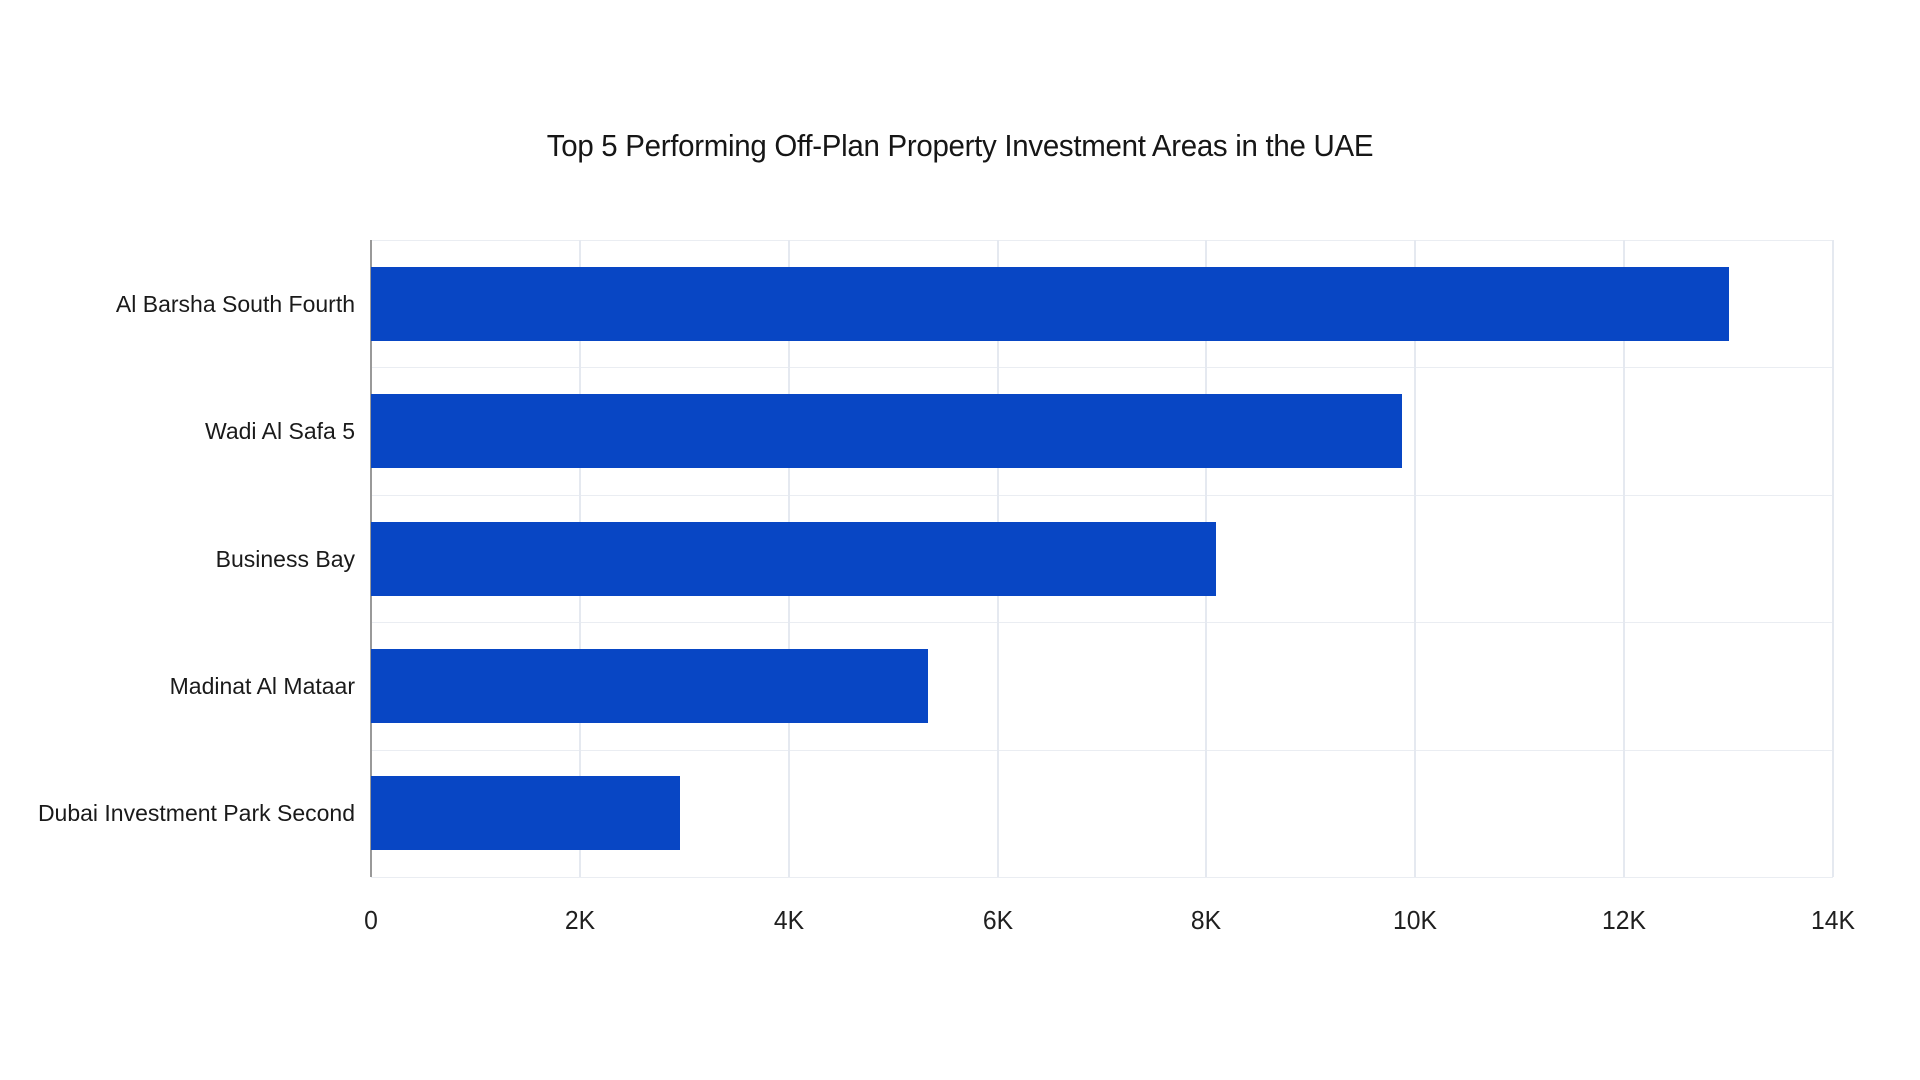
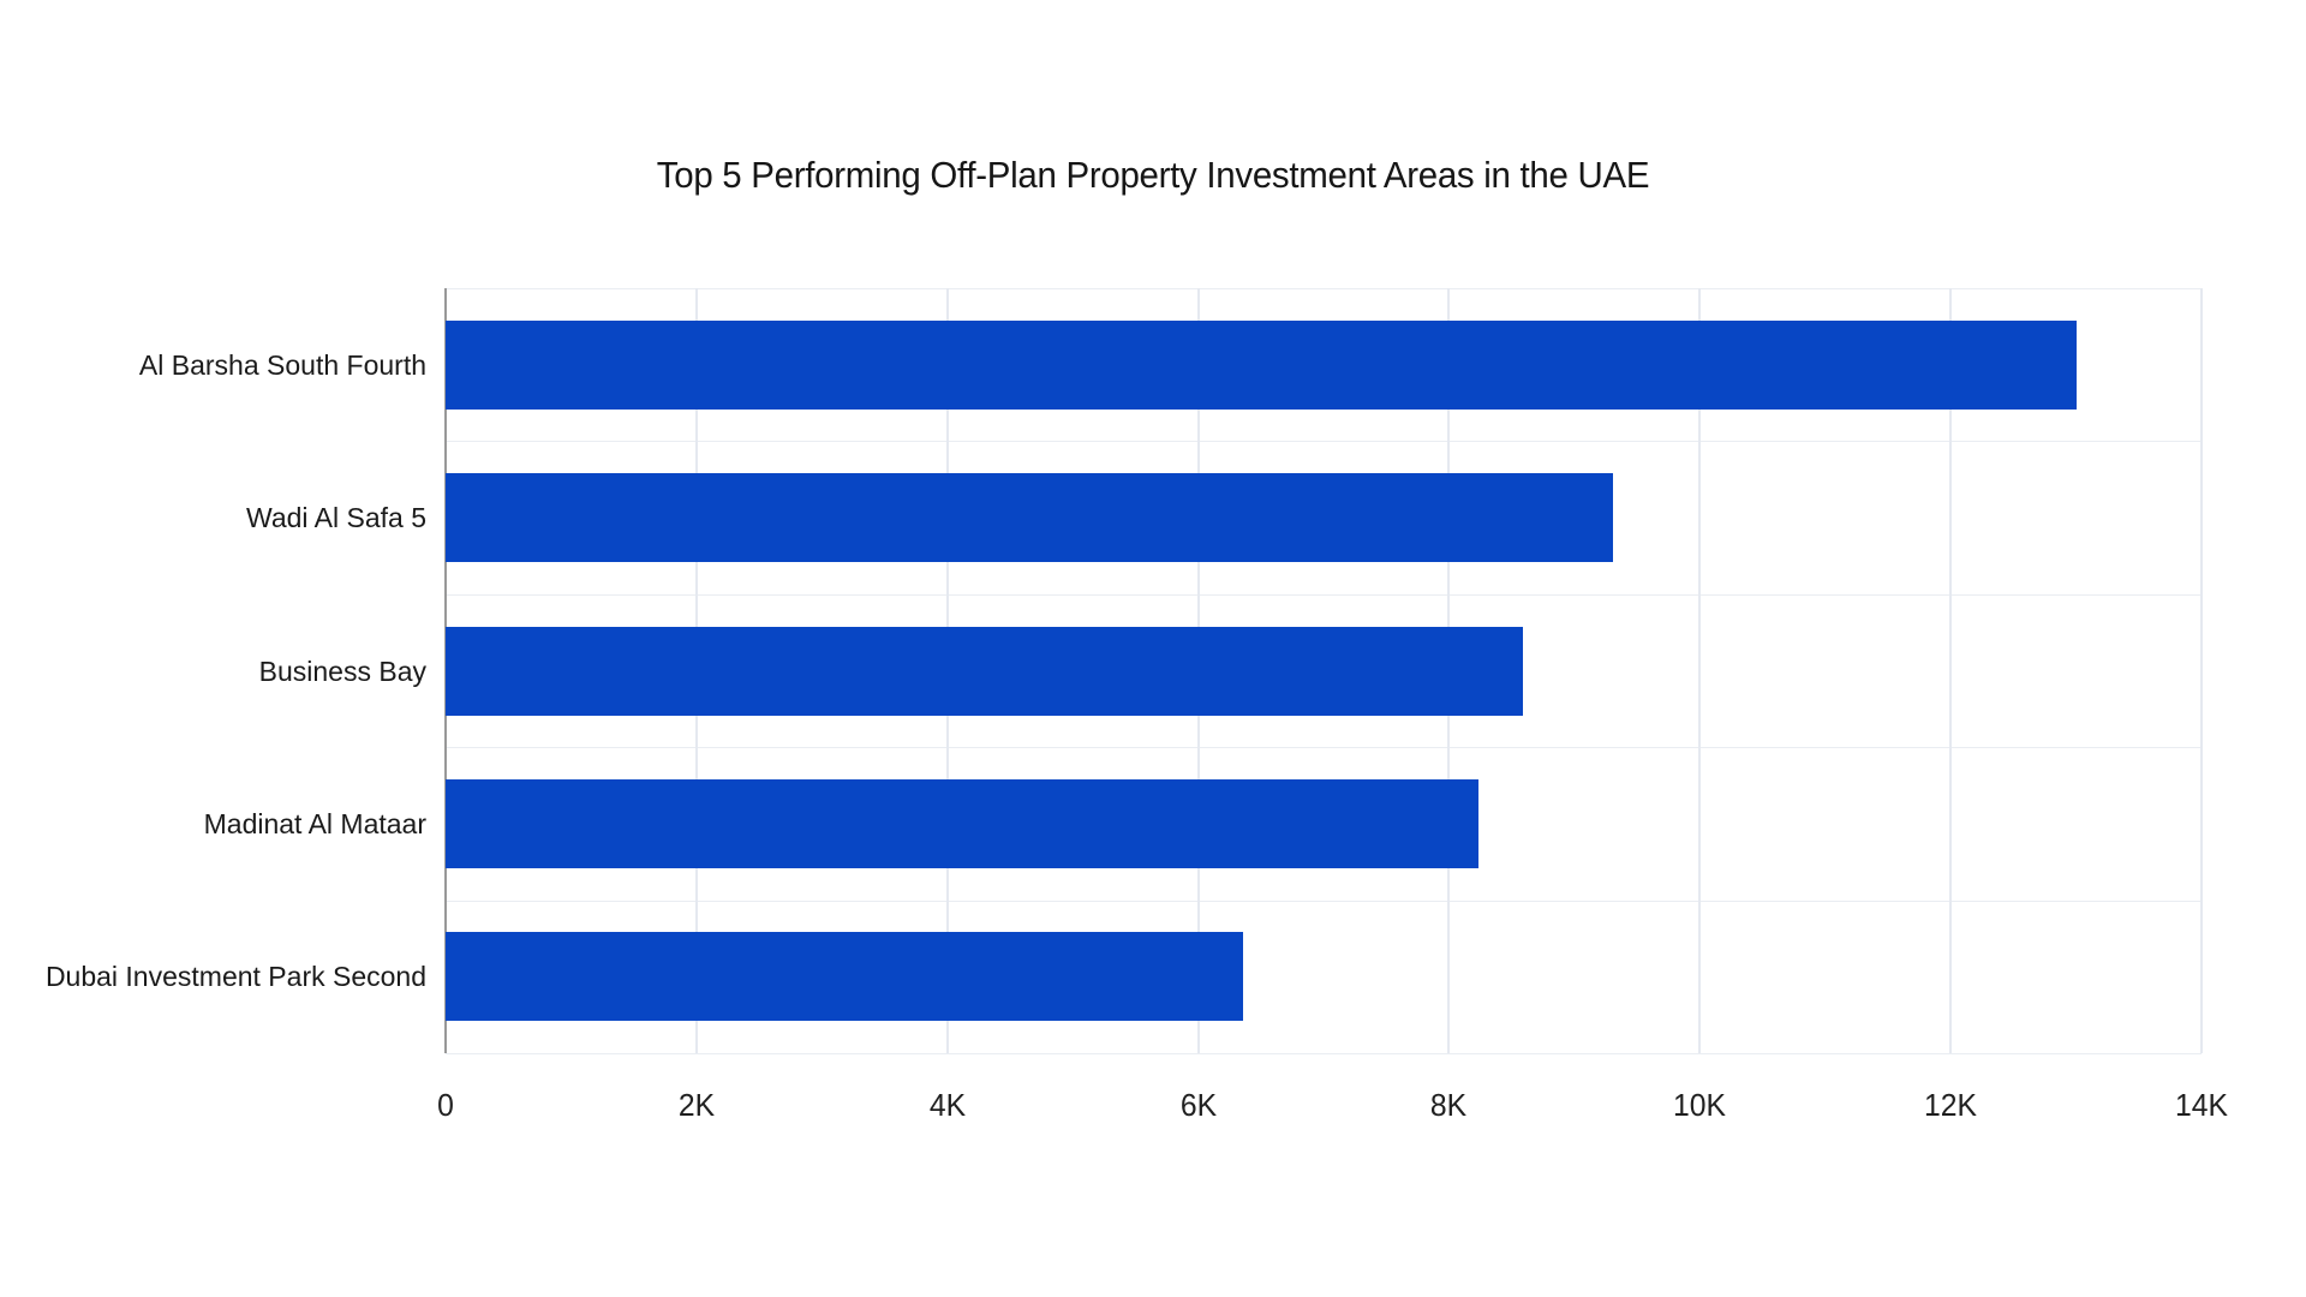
Wadi Al Safa 5: 9.87K -> 9.31K
Business Bay: 8.09K -> 8.59K
Madinat Al Mataar: 5.33K -> 8.24K
Dubai Investment Park Second: 2.96K -> 6.36K
